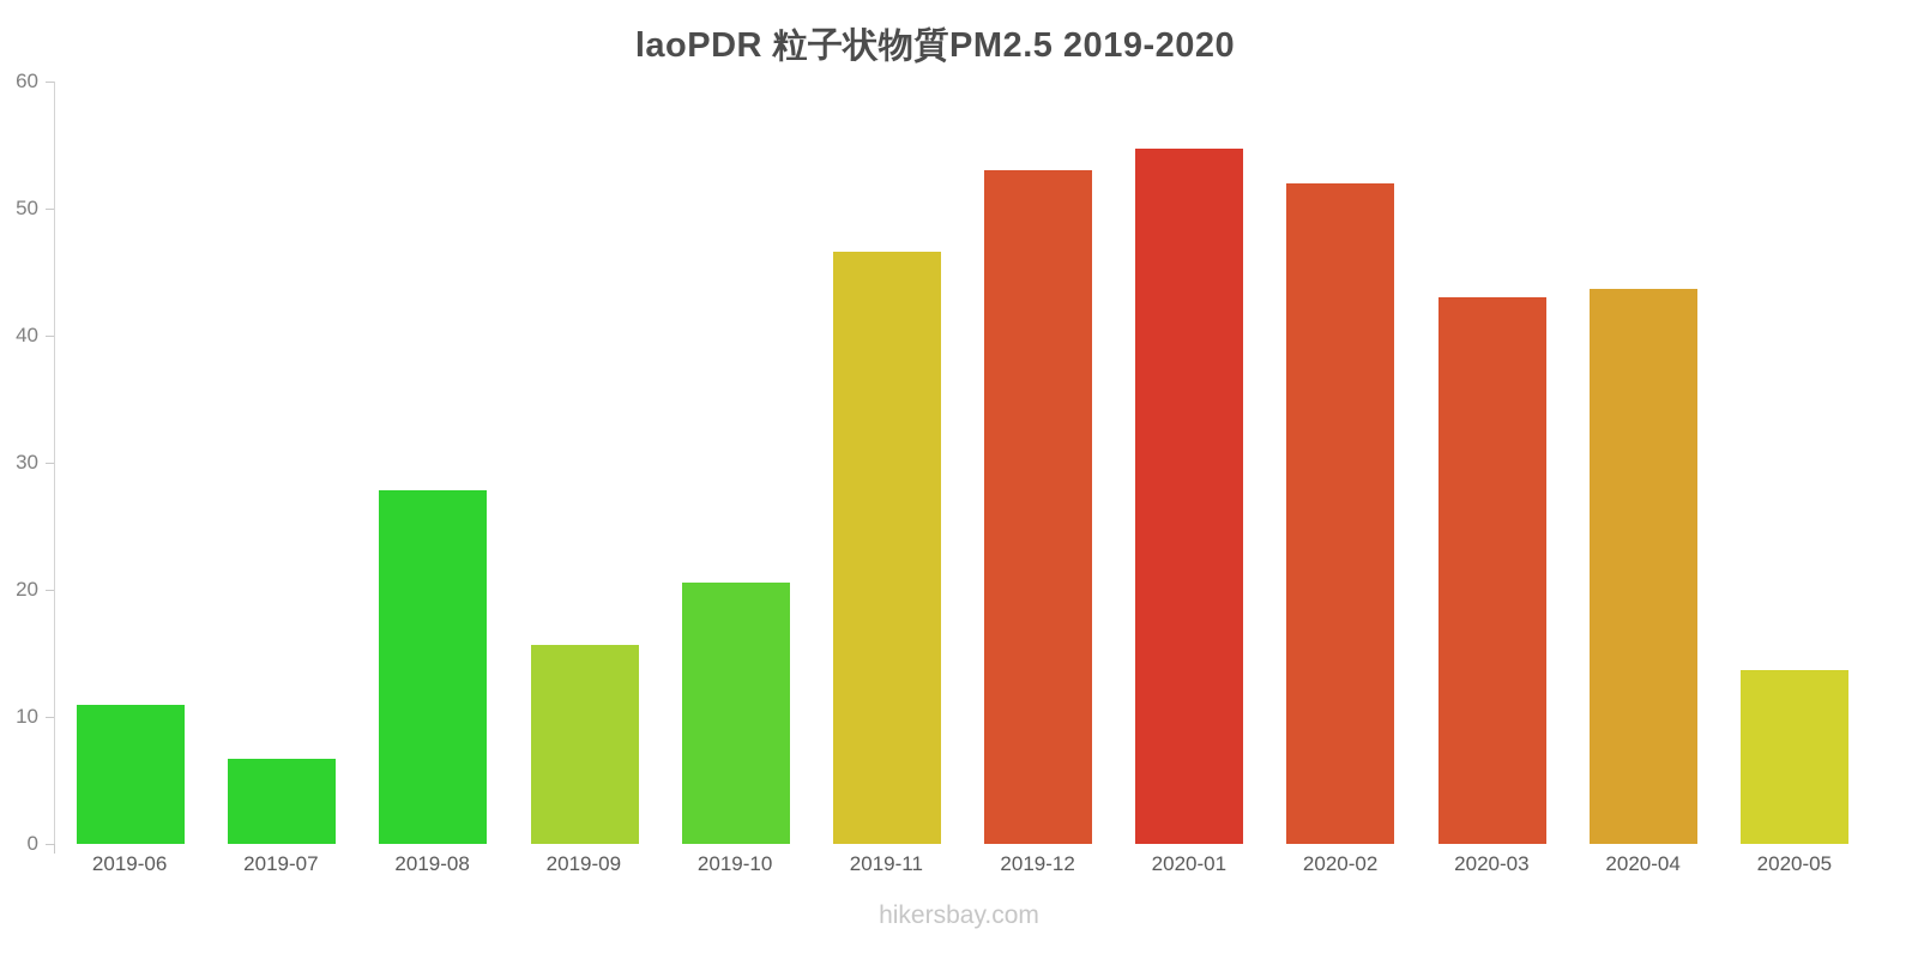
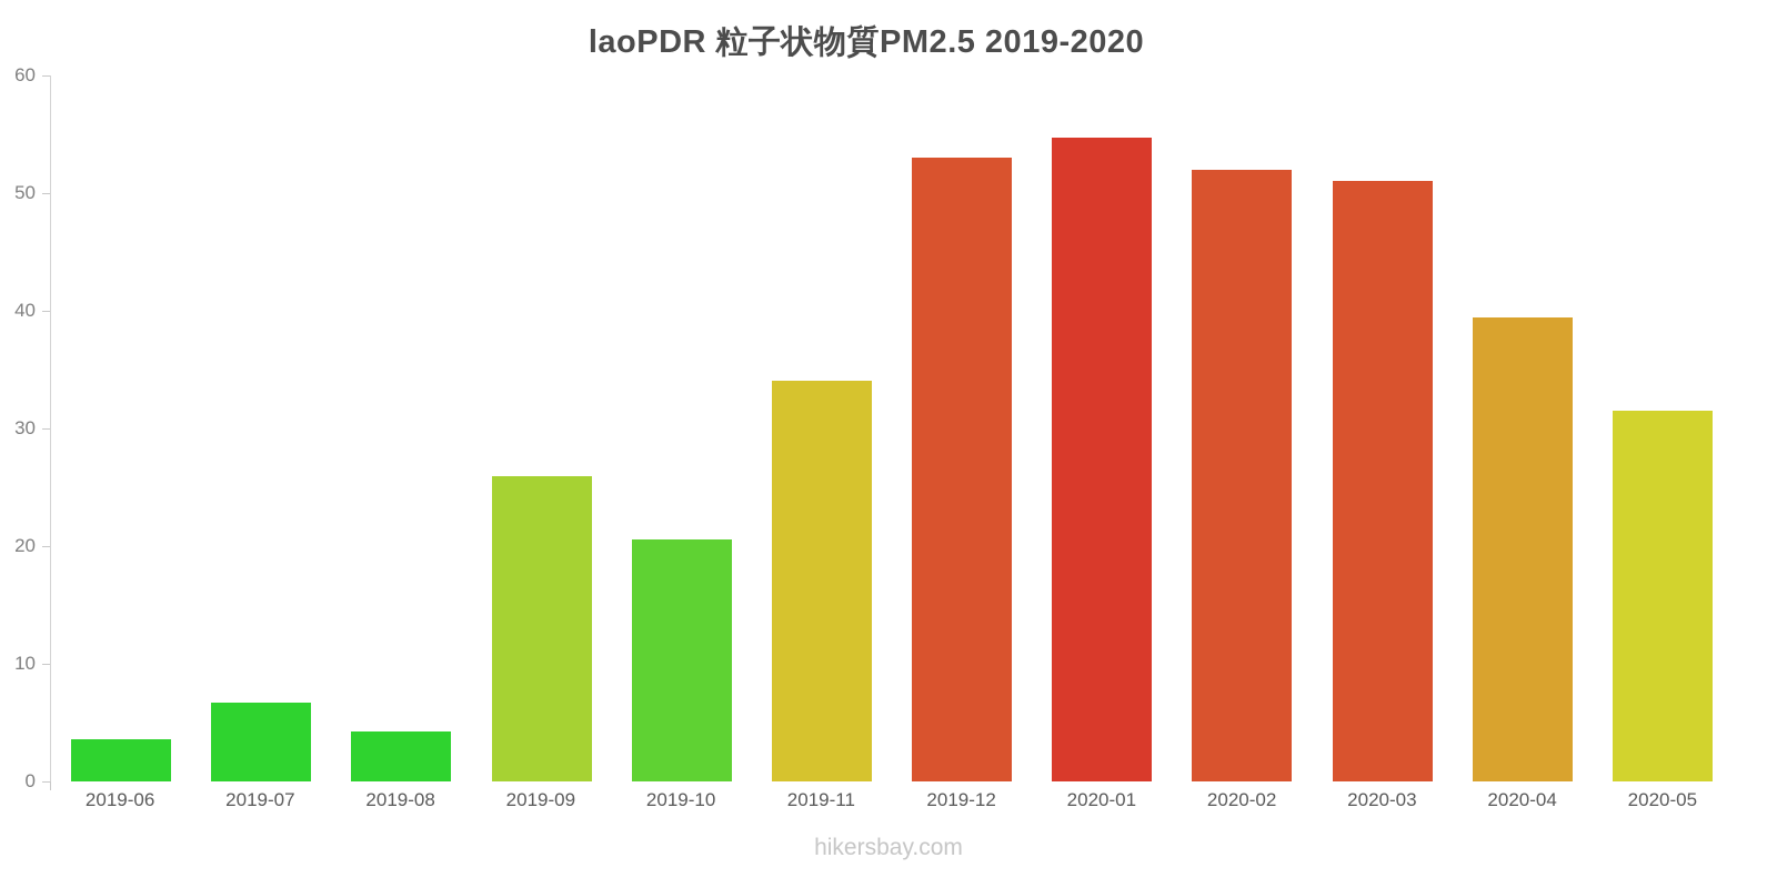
2019-06: 10.9 -> 3.6
2019-08: 27.8 -> 4.2
2019-09: 15.7 -> 25.9
2019-11: 46.6 -> 34.1
2020-03: 43.0 -> 51.0
2020-04: 43.7 -> 39.4
2020-05: 13.7 -> 31.5
